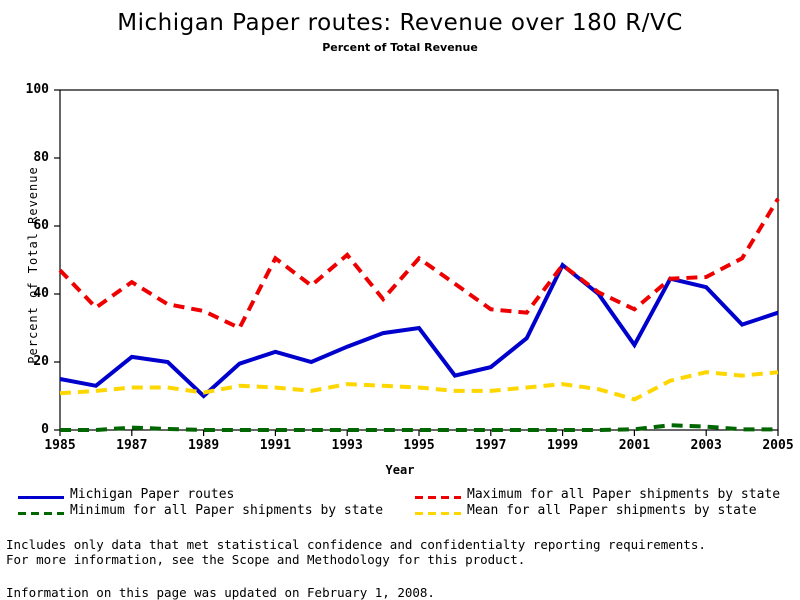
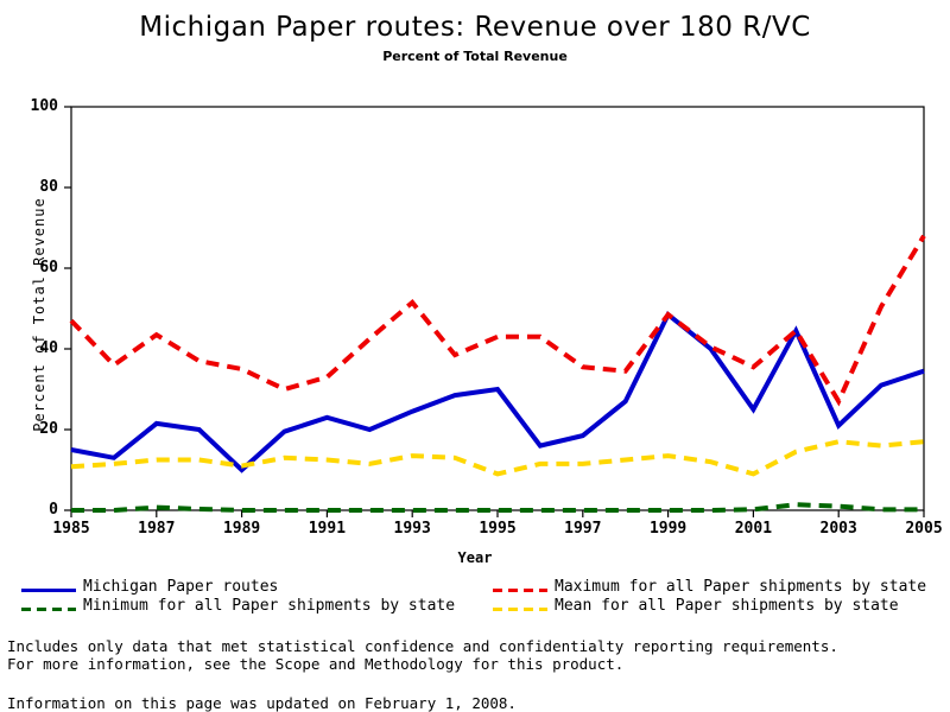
Maximum for all Paper shipments by state/1991: 50 -> 33
Maximum for all Paper shipments by state/1995: 50 -> 43
Mean for all Paper shipments by state/1995: 12 -> 9
Michigan Paper routes/2003: 42 -> 21
Maximum for all Paper shipments by state/2003: 45 -> 27
